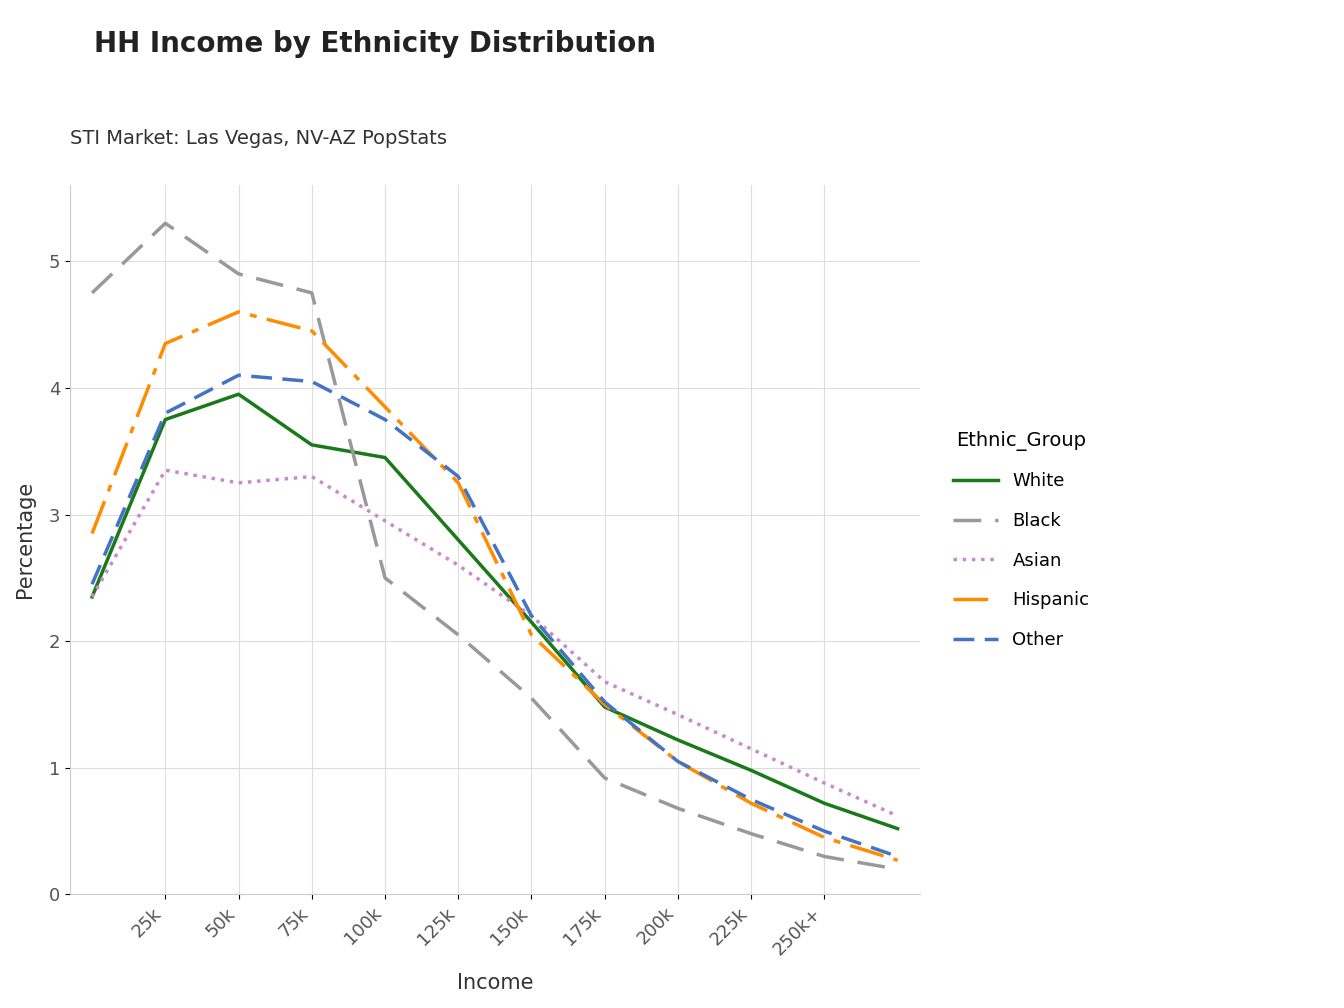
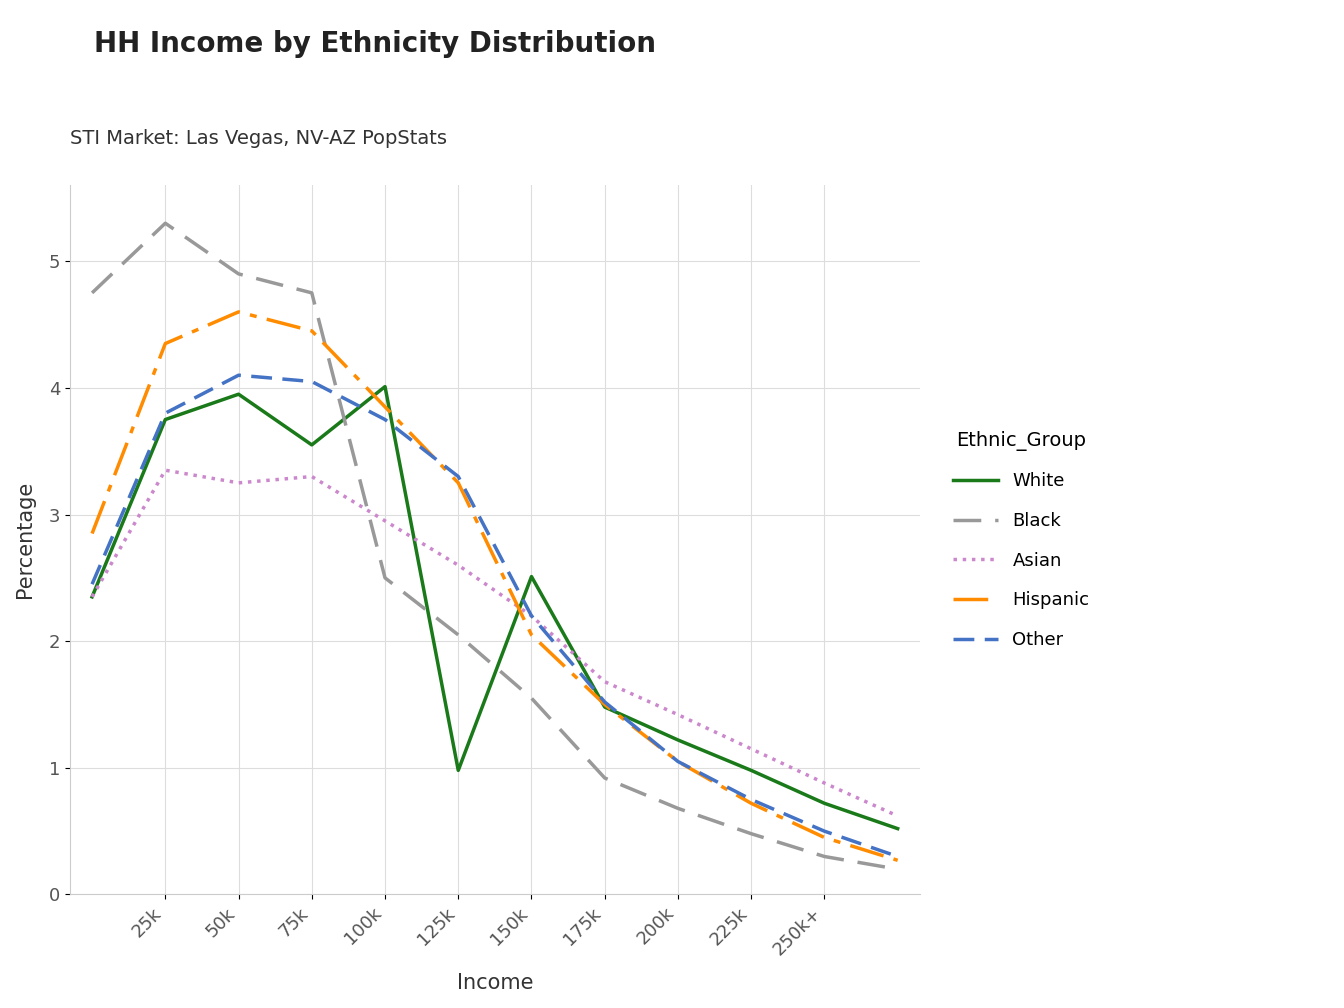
White/100k: 3.45 -> 4.01
White/125k: 2.80 -> 0.98
White/150k: 2.15 -> 2.51
